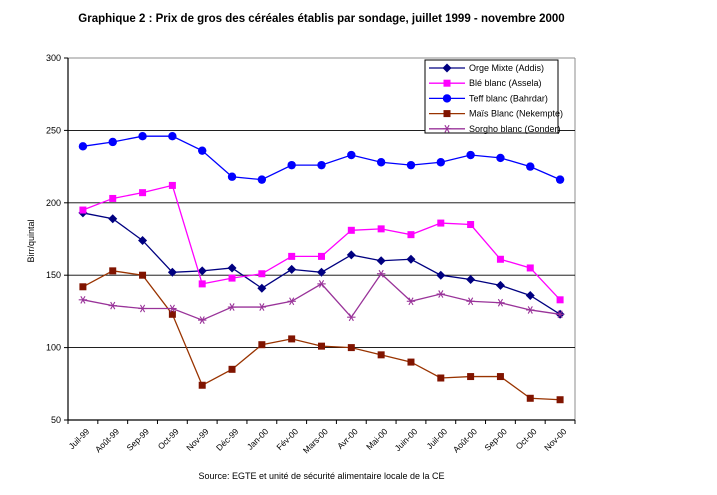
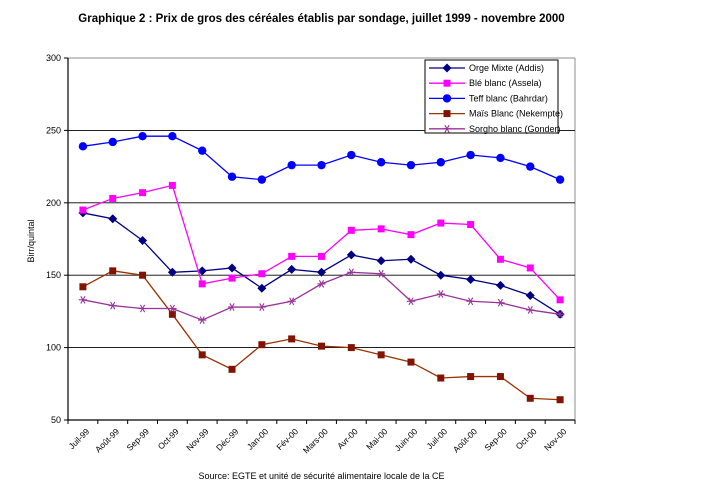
Maïs Blanc (Nekempte)/Nov-99: 74 -> 95
Sorgho blanc (Gonder)/Avr-00: 121 -> 152
